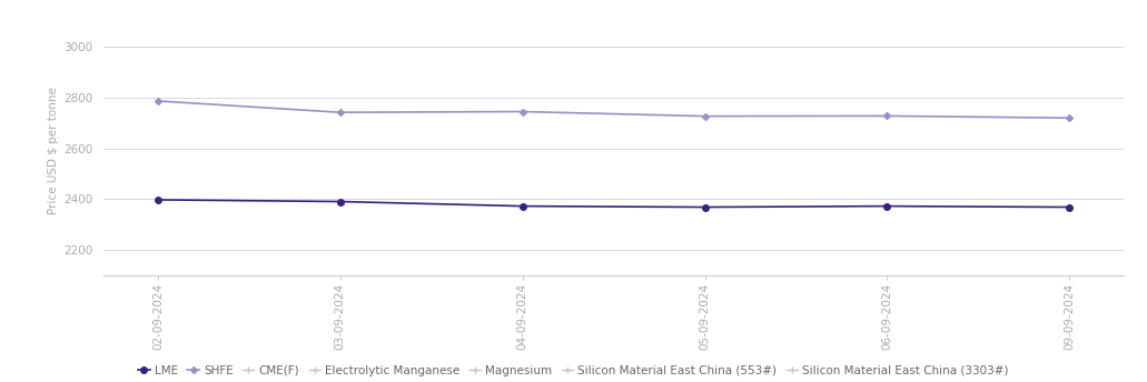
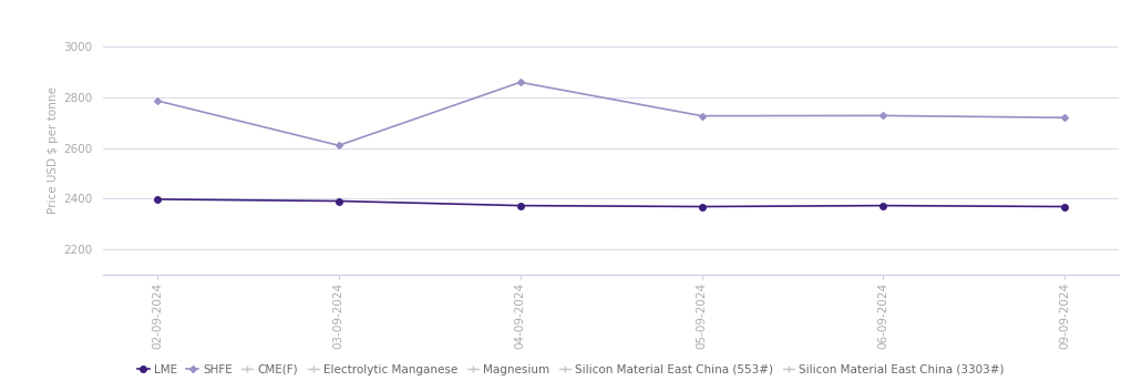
SHFE/03-09-2024: 2742 -> 2610
SHFE/04-09-2024: 2745 -> 2860
